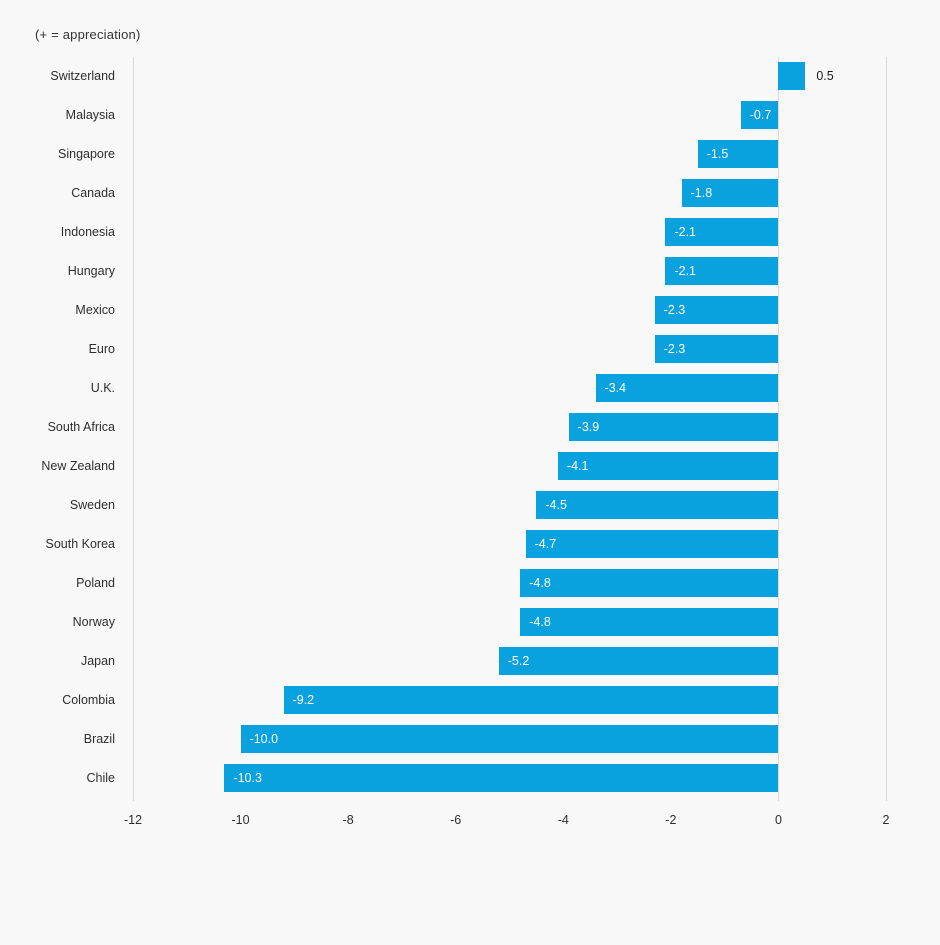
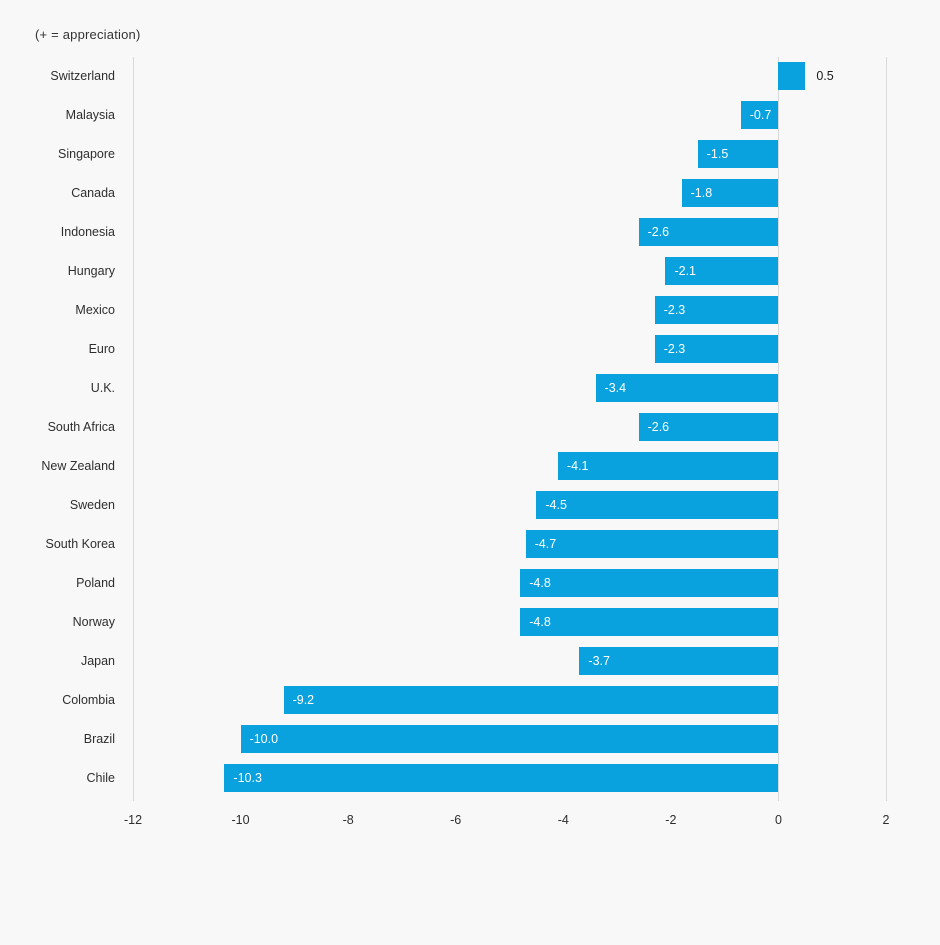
Indonesia: -2.1 -> -2.6
South Africa: -3.9 -> -2.6
Japan: -5.2 -> -3.7
